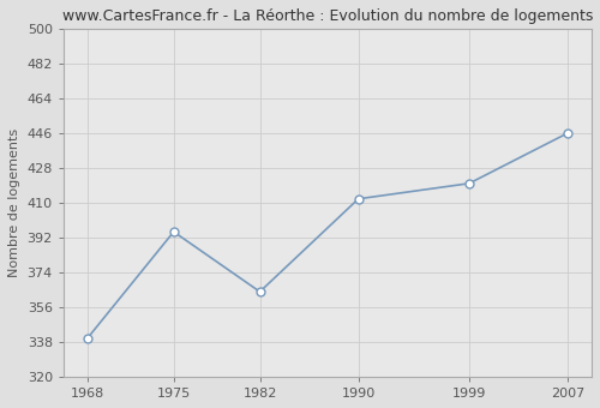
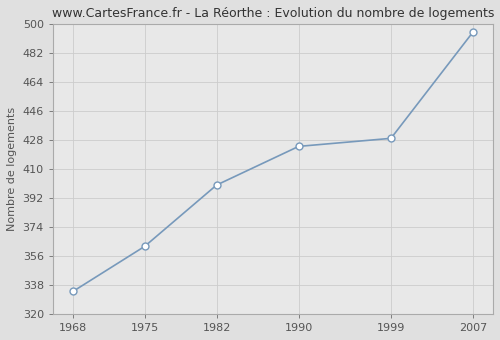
1968: 340 -> 334
1975: 395 -> 362
1982: 364 -> 400
1990: 412 -> 424
1999: 420 -> 429
2007: 446 -> 495
